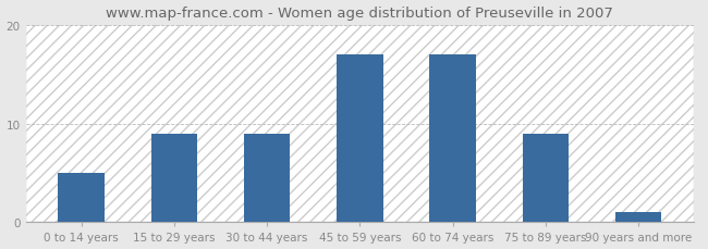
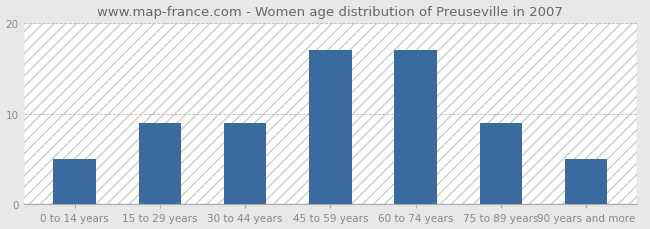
90 years and more: 1 -> 5
